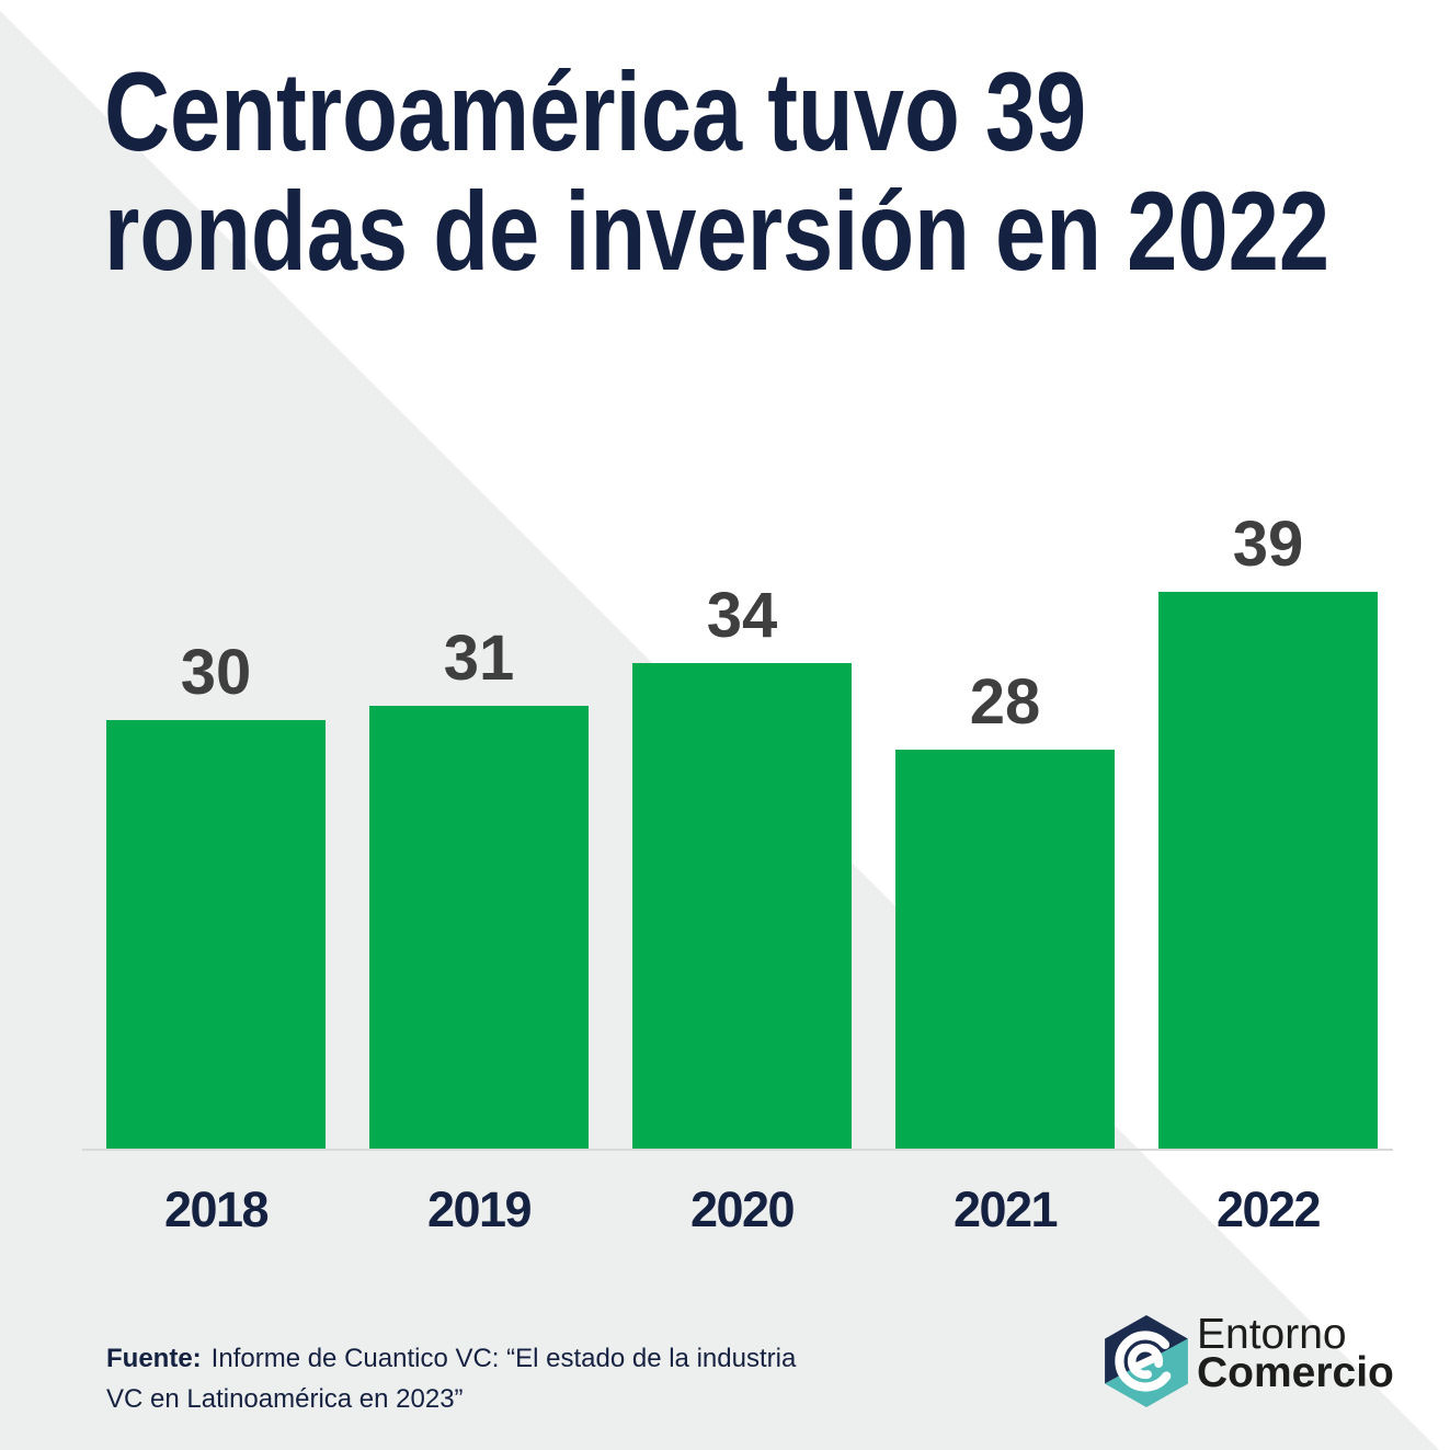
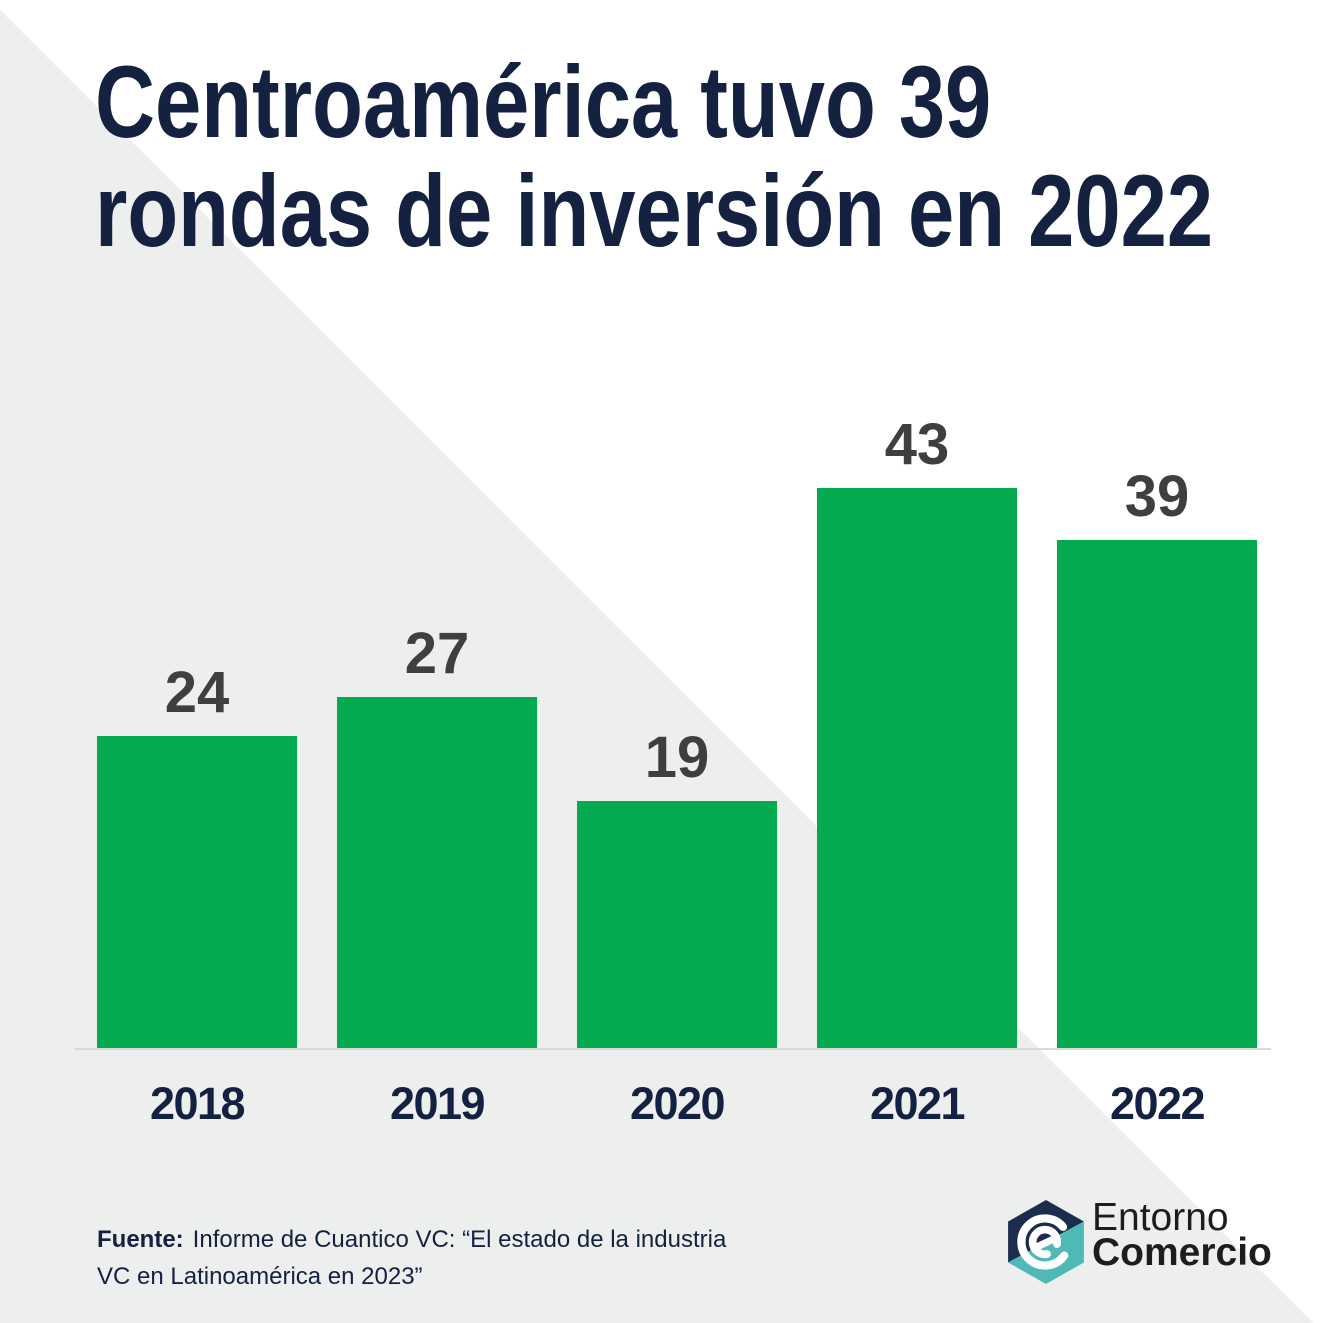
2018: 30 -> 24
2019: 31 -> 27
2020: 34 -> 19
2021: 28 -> 43
